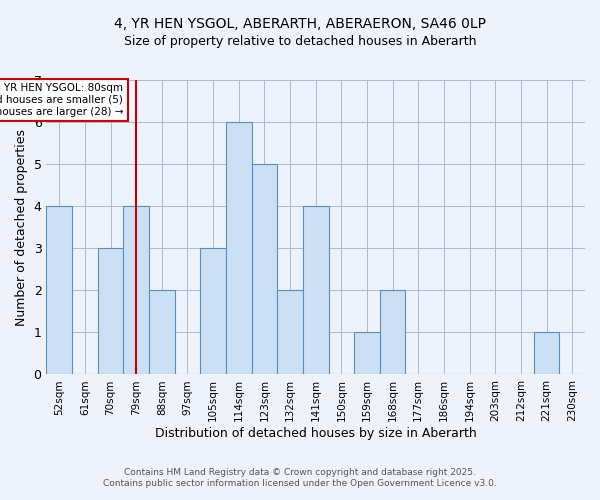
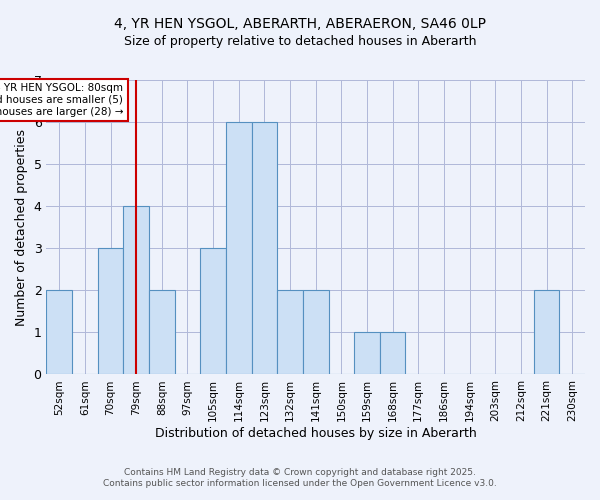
52sqm: 4 -> 2
123sqm: 5 -> 6
141sqm: 4 -> 2
168sqm: 2 -> 1
221sqm: 1 -> 2
